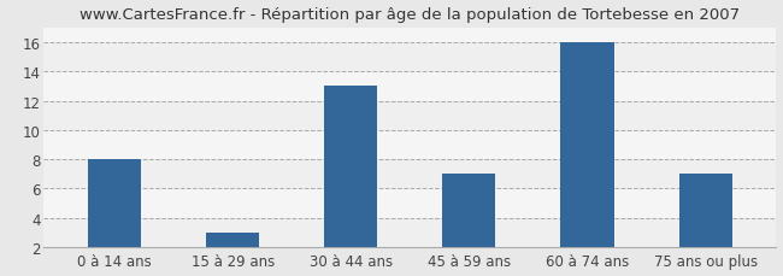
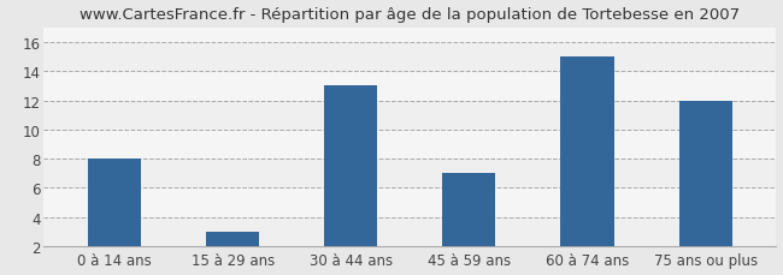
60 à 74 ans: 16 -> 15
75 ans ou plus: 7 -> 12
